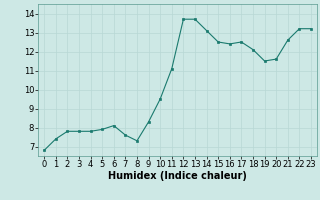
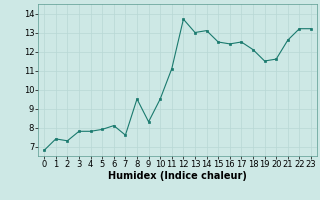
2: 7.8 -> 7.3
8: 7.3 -> 9.5
13: 13.7 -> 13.0
